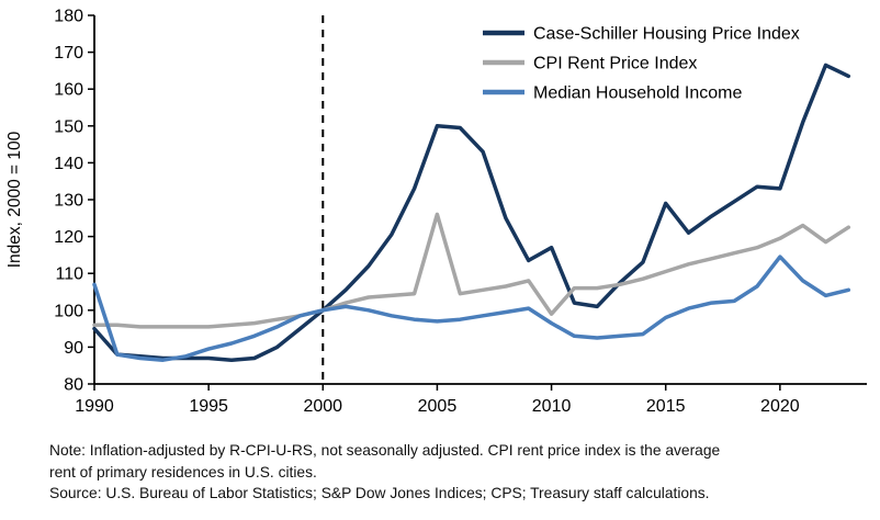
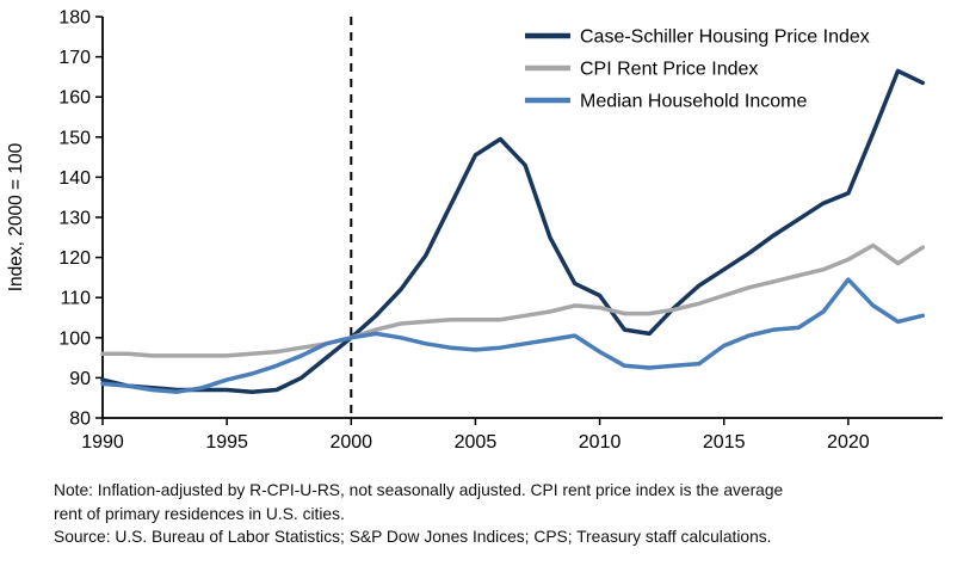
Case-Schiller Housing Price Index/1990: 95 -> 90
Median Household Income/1990: 107 -> 88
Case-Schiller Housing Price Index/2005: 150 -> 146
CPI Rent Price Index/2005: 126 -> 104
Case-Schiller Housing Price Index/2010: 117 -> 110
CPI Rent Price Index/2010: 99 -> 108
Case-Schiller Housing Price Index/2015: 129 -> 117
Case-Schiller Housing Price Index/2020: 133 -> 136
